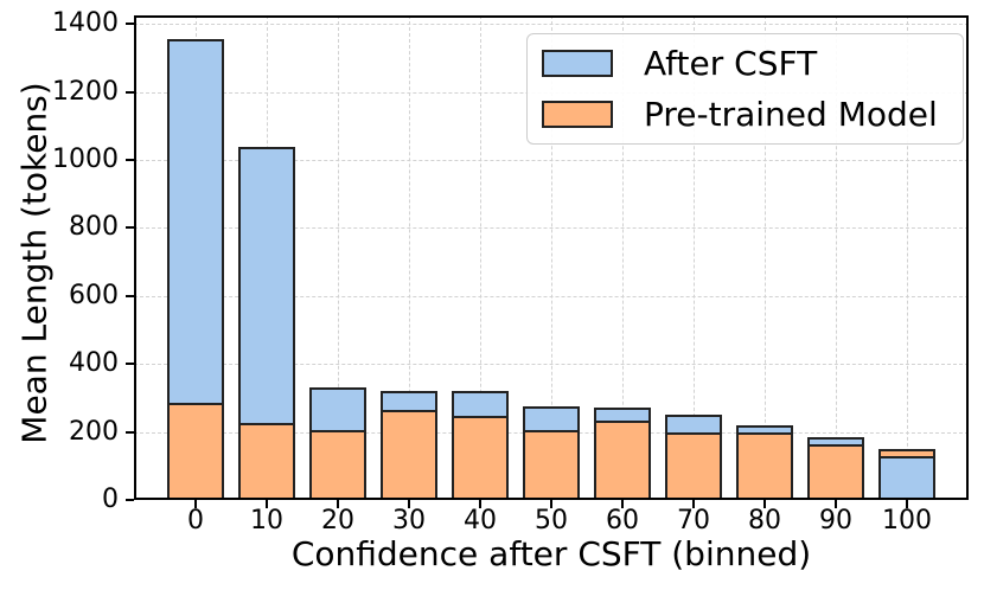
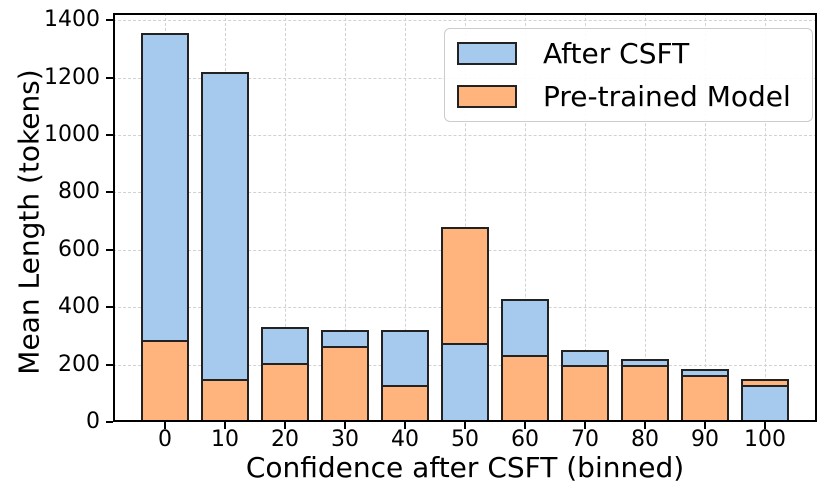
After CSFT/10: 1040 -> 1220
Pre-trained Model/10: 230 -> 150
Pre-trained Model/40: 250 -> 130
Pre-trained Model/50: 210 -> 680
After CSFT/60: 270 -> 430
